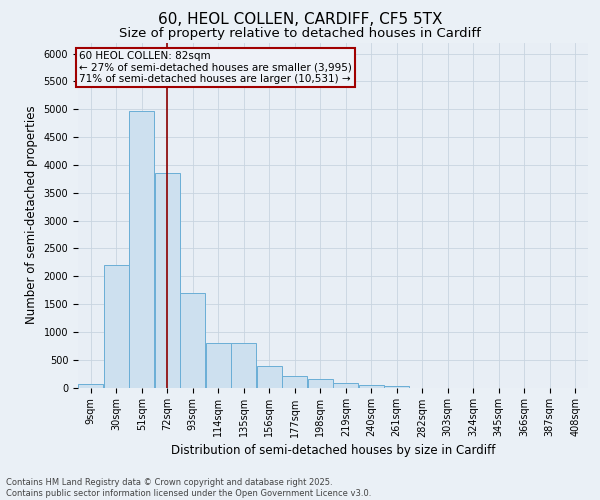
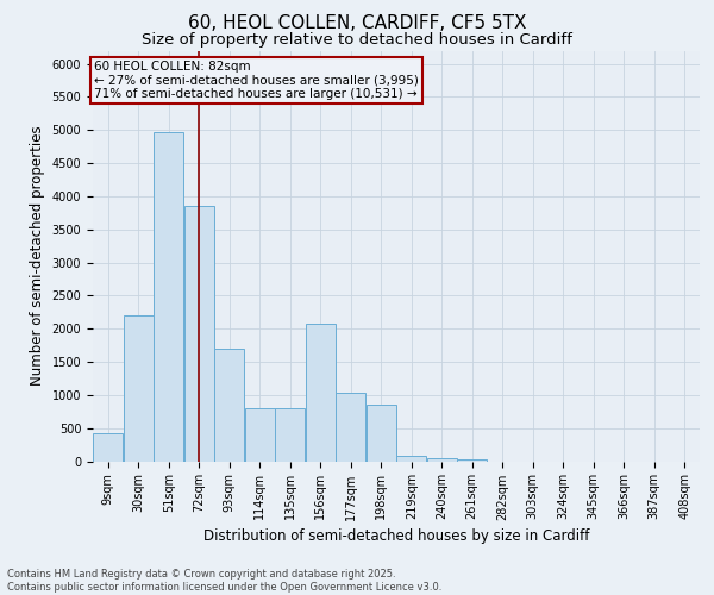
9sqm: 70 -> 420
156sqm: 380 -> 2080
177sqm: 200 -> 1040
198sqm: 150 -> 860
